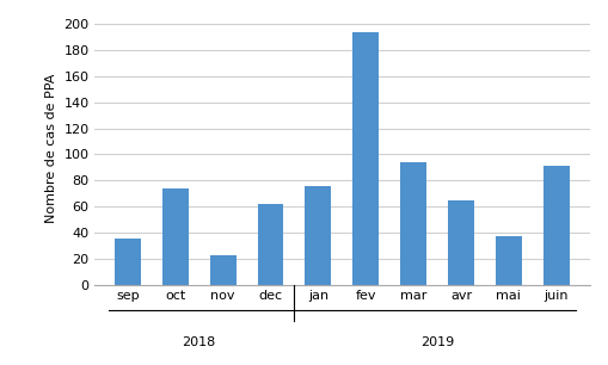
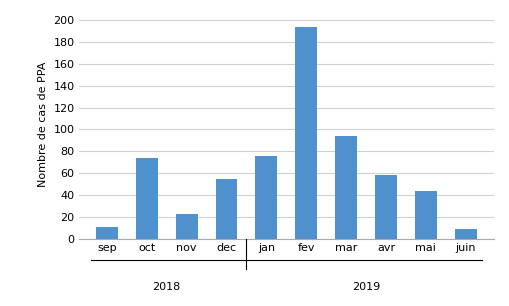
sep: 35 -> 11
dec: 62 -> 55
avr: 65 -> 58
mai: 37 -> 44
juin: 91 -> 9
